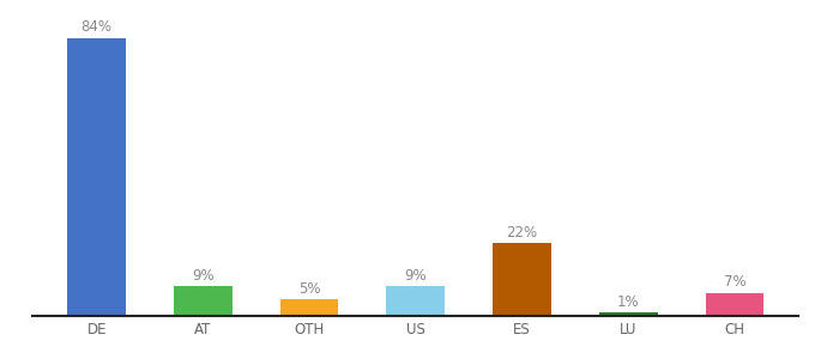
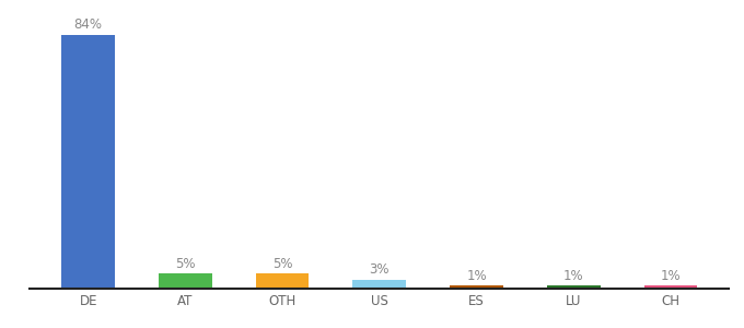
AT: 9% -> 5%
US: 9% -> 3%
ES: 22% -> 1%
CH: 7% -> 1%
